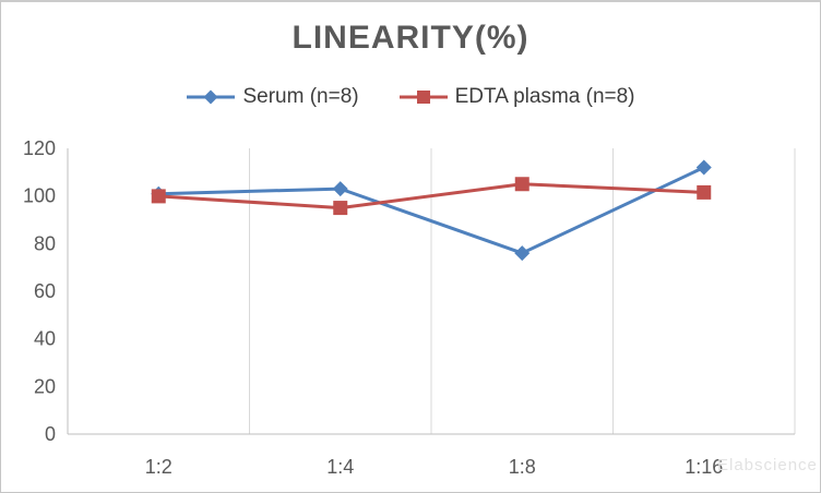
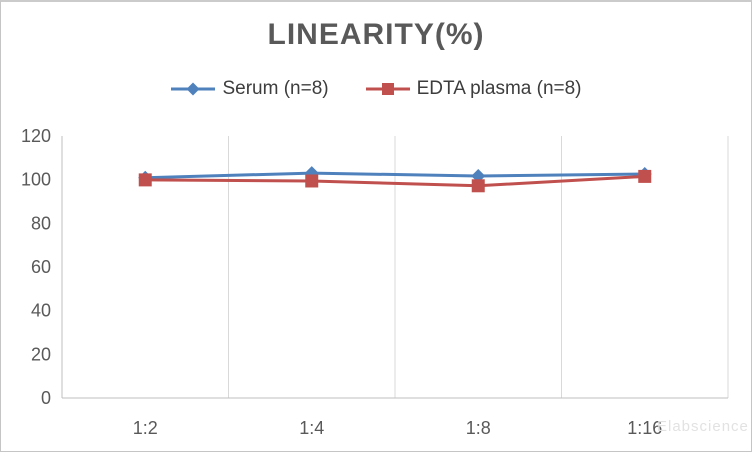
EDTA plasma (n=8)/1:4: 95 -> 99
Serum (n=8)/1:8: 76 -> 102
EDTA plasma (n=8)/1:8: 105 -> 97
Serum (n=8)/1:16: 112 -> 103
